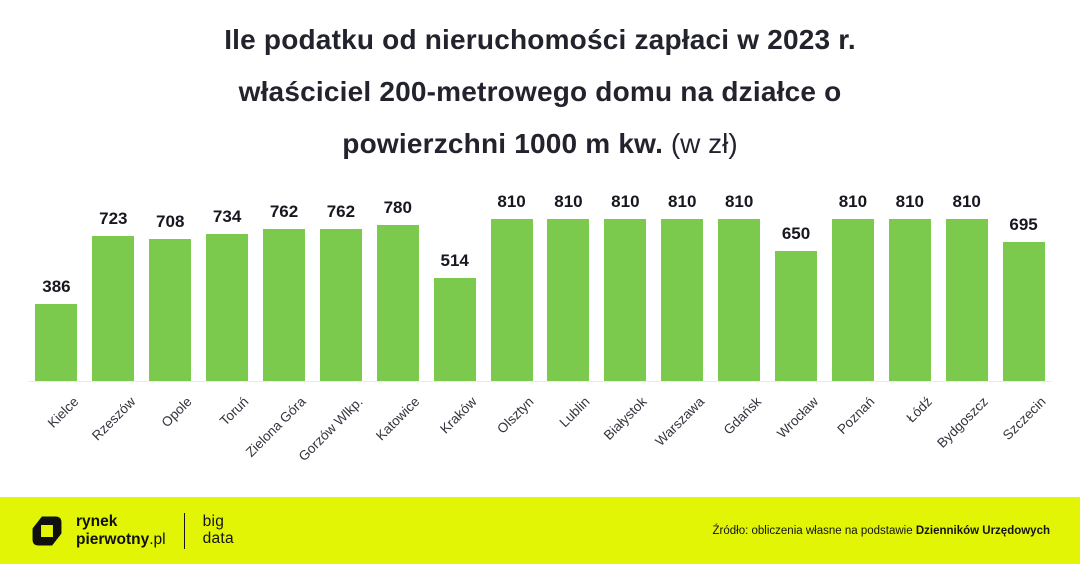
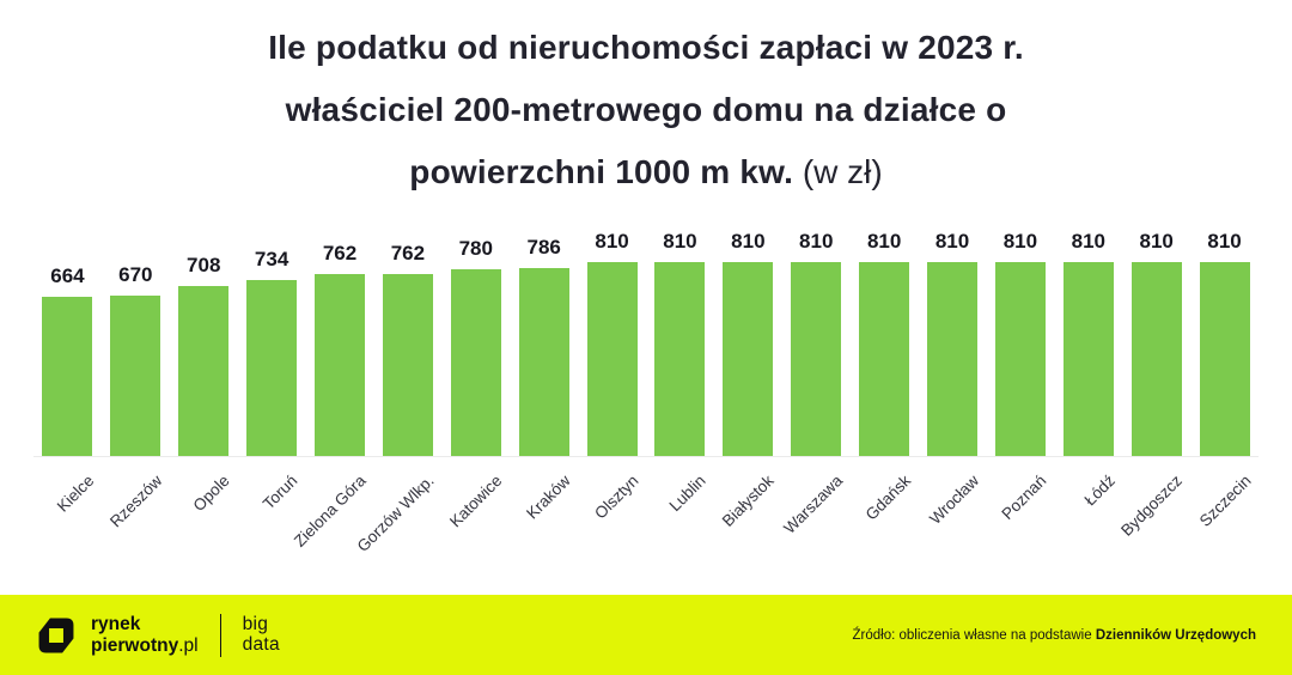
Kielce: 386 -> 664
Rzeszów: 723 -> 670
Kraków: 514 -> 786
Wrocław: 650 -> 810
Szczecin: 695 -> 810
